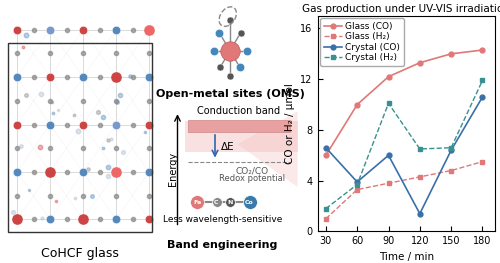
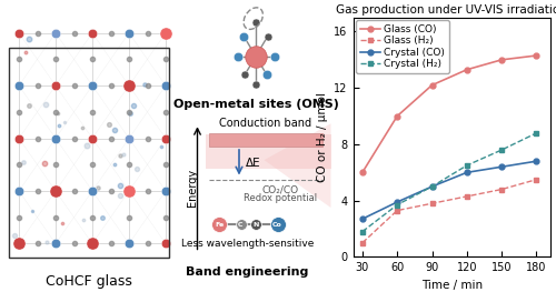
Crystal (CO)/30: 6.6 -> 2.7
Crystal (CO)/90: 6.0 -> 5.0
Crystal (H₂)/90: 10.1 -> 5.0
Crystal (CO)/120: 1.4 -> 6.0
Crystal (H₂)/150: 6.6 -> 7.6
Crystal (CO)/180: 10.6 -> 6.8
Crystal (H₂)/180: 11.9 -> 8.8
